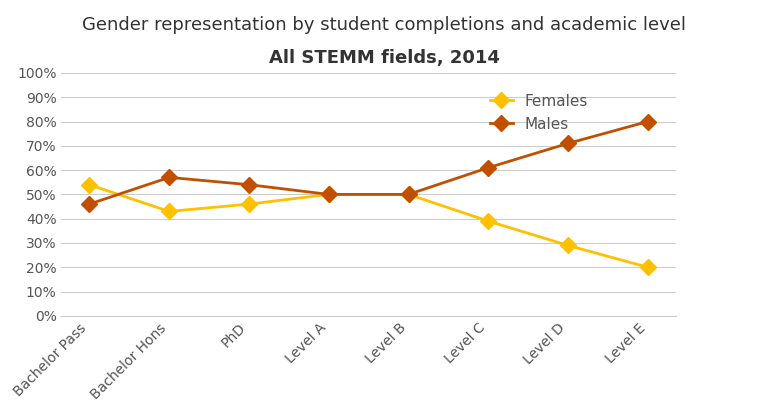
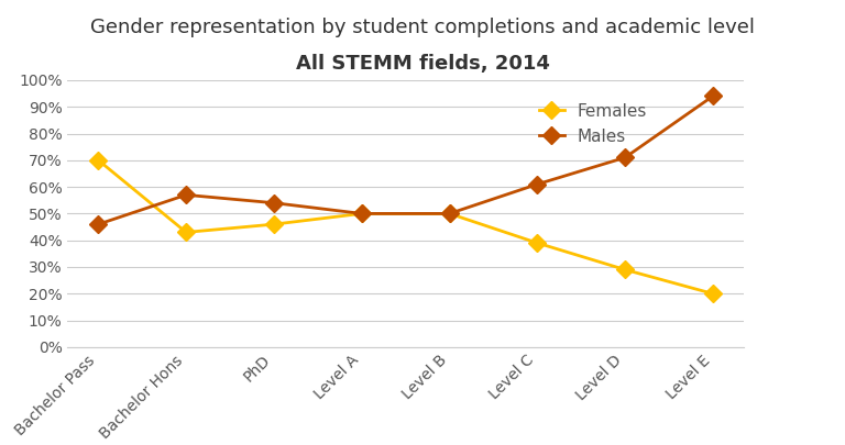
Females/Bachelor Pass: 54% -> 70%
Males/Level E: 80% -> 94%
